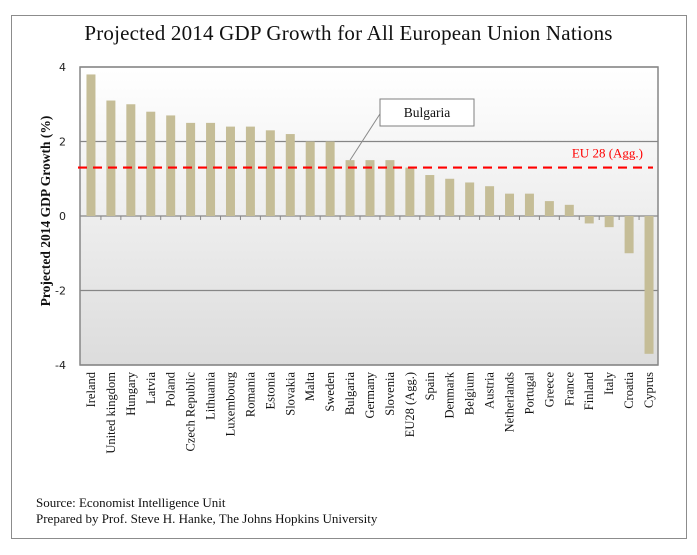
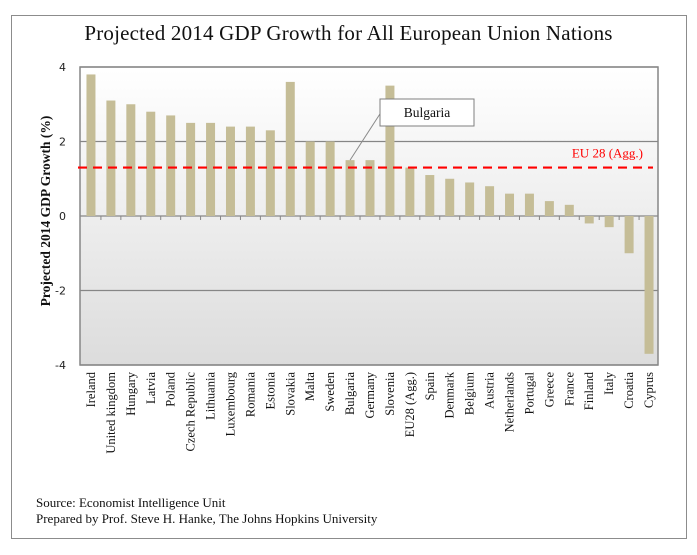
Slovakia: 2.2 -> 3.6
Slovenia: 1.5 -> 3.5
